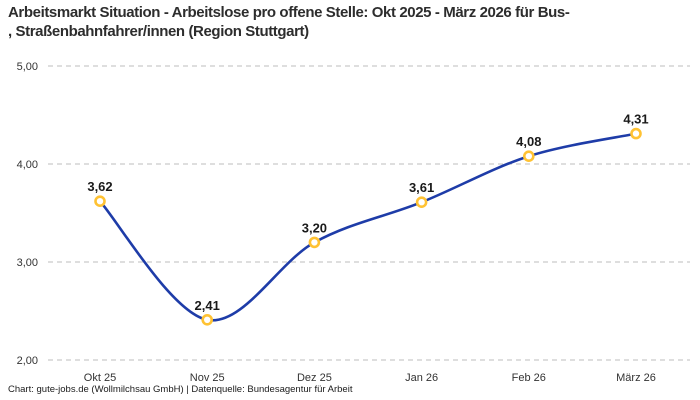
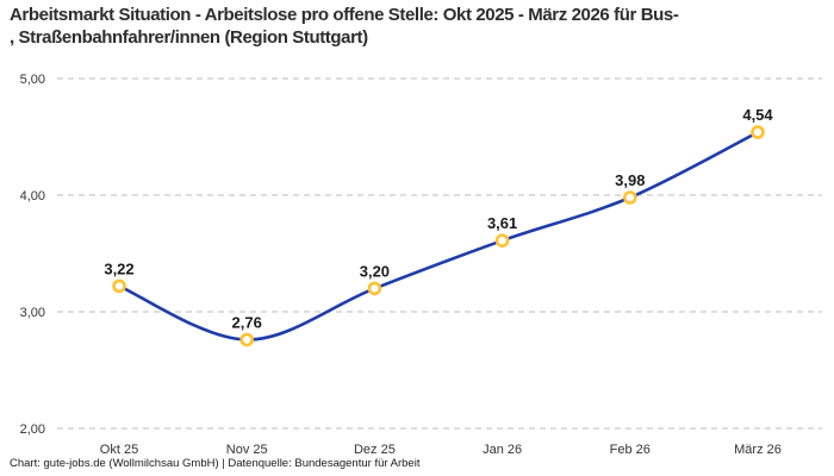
Okt 25: 3,62 -> 3,22
Nov 25: 2,41 -> 2,76
Feb 26: 4,08 -> 3,98
März 26: 4,31 -> 4,54
